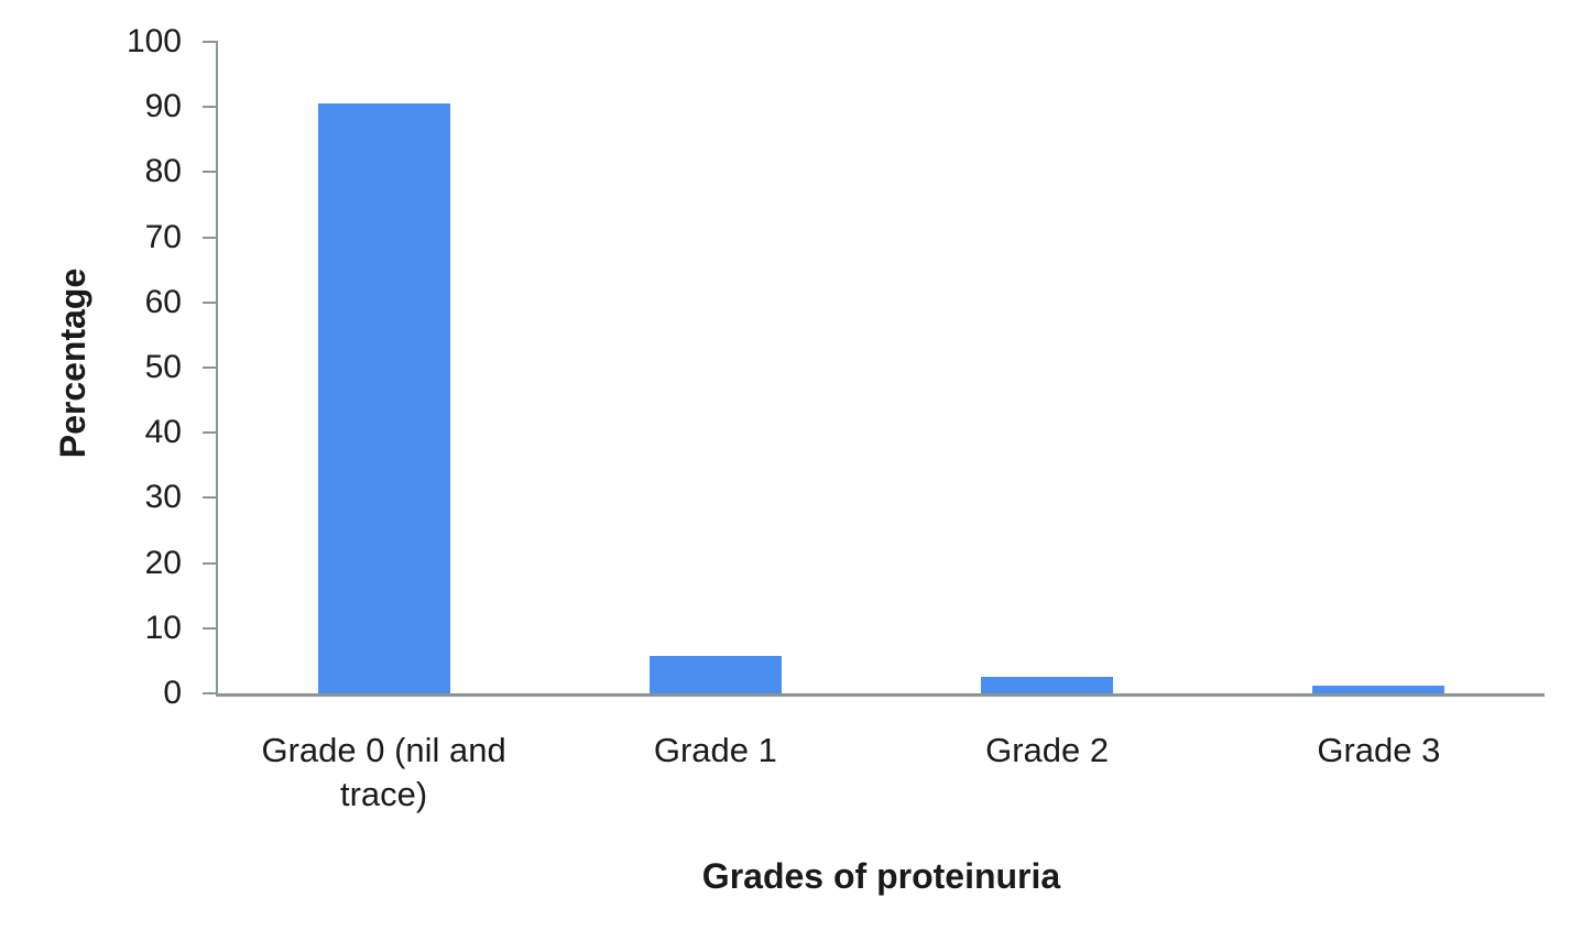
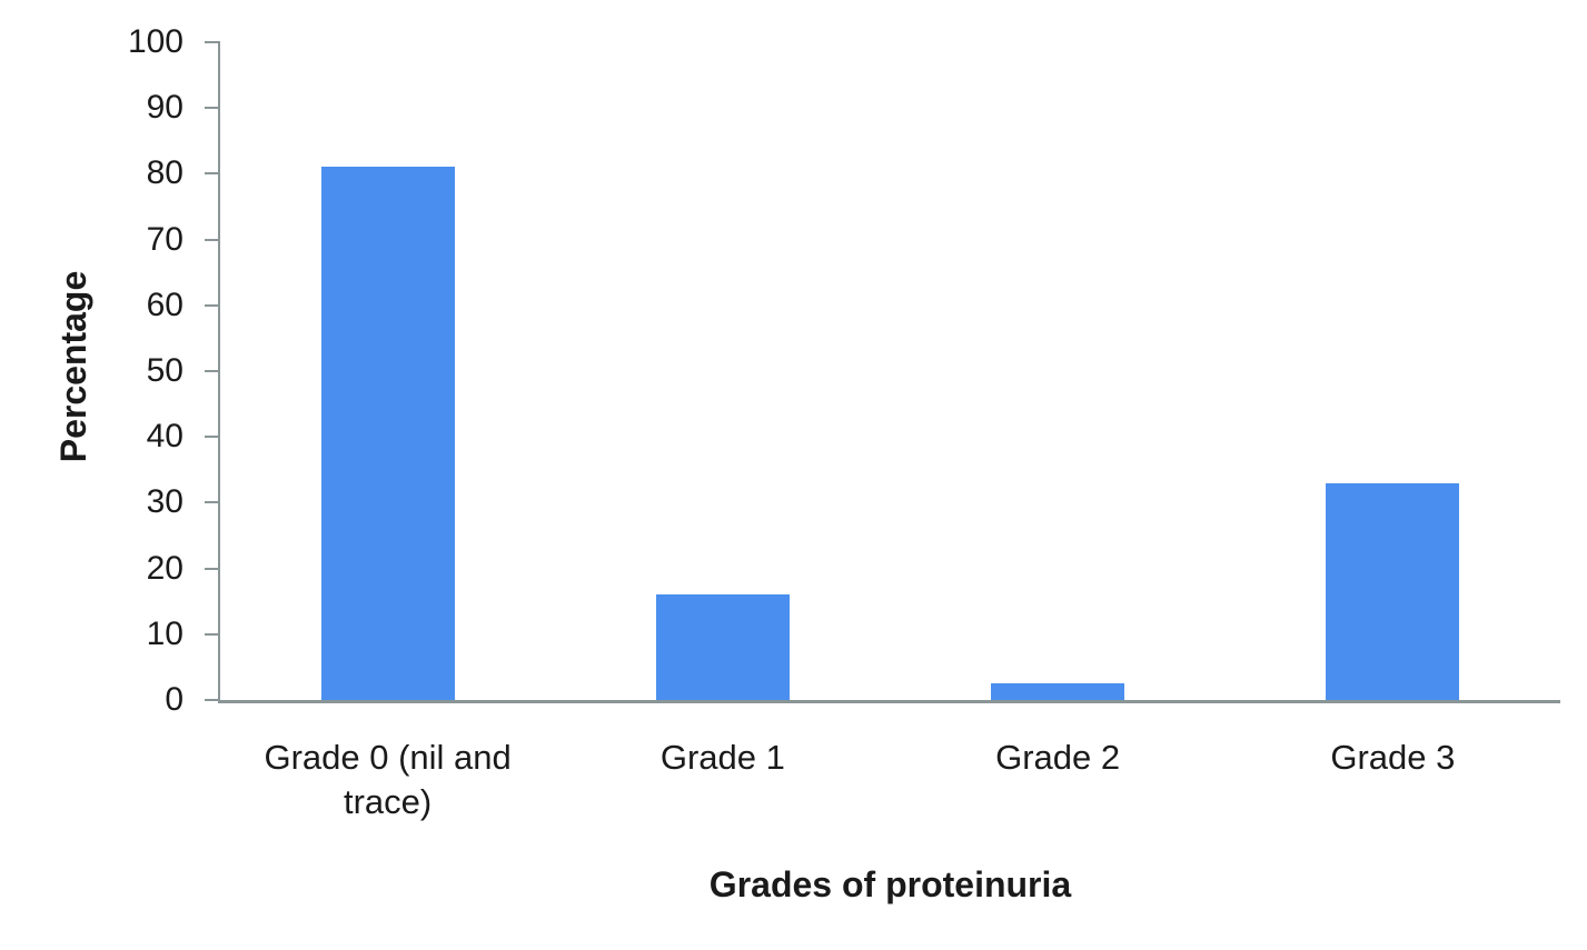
Grade 0 (nil and trace): 90 -> 81
Grade 1: 6 -> 16
Grade 3: 1 -> 33
